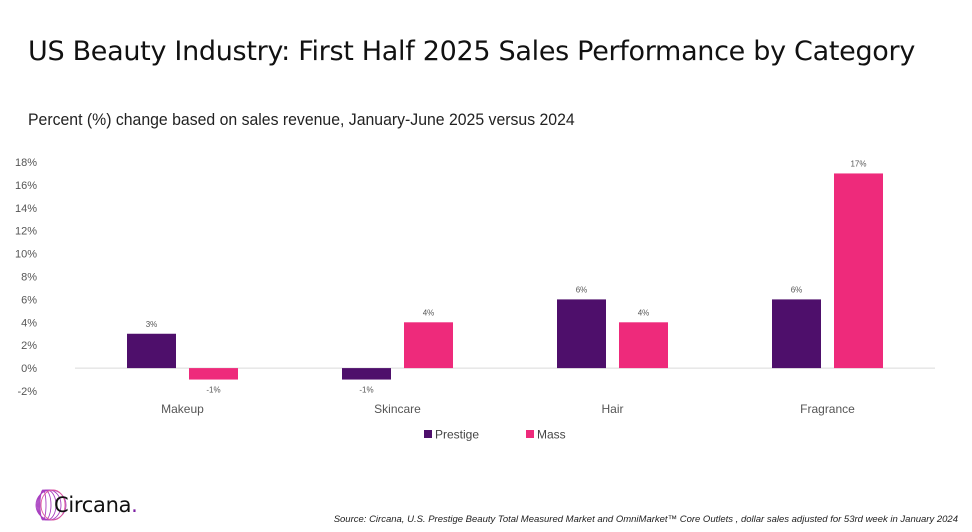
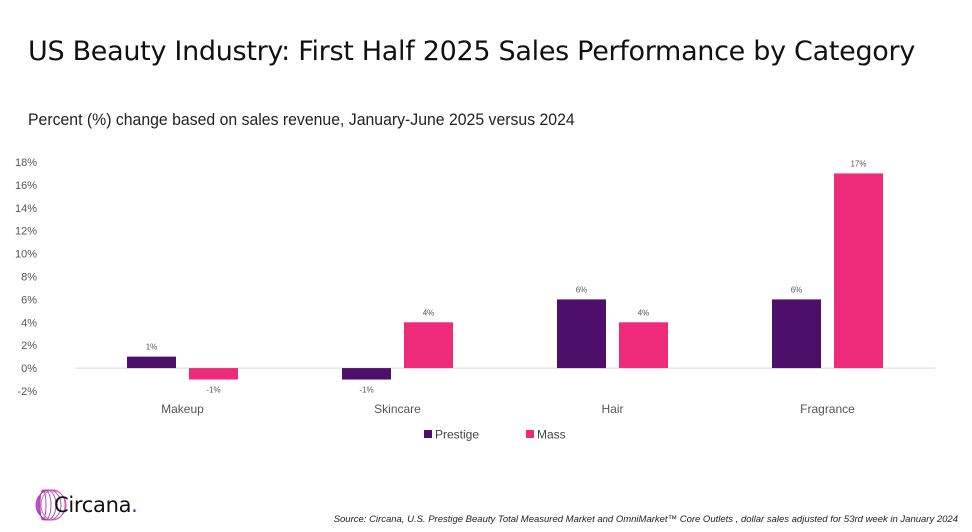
Prestige/Makeup: 3% -> 1%
